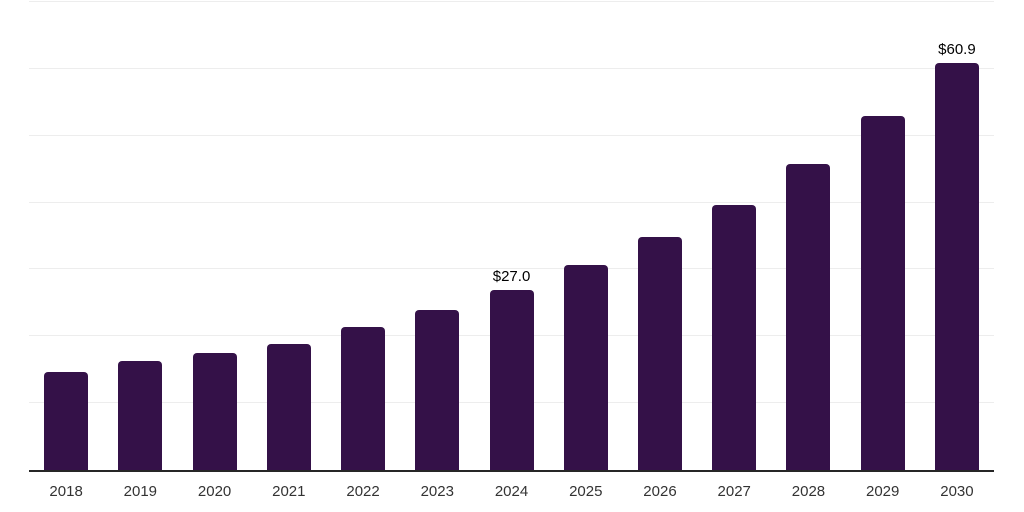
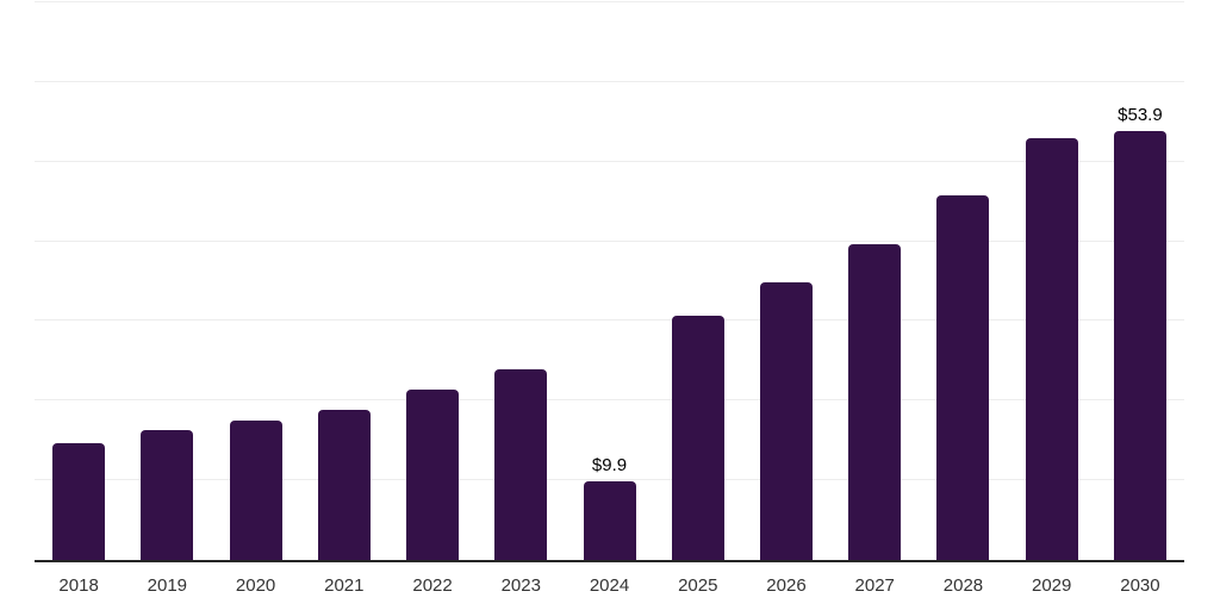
2024: $27.0 -> $9.9
2030: $60.9 -> $53.9
